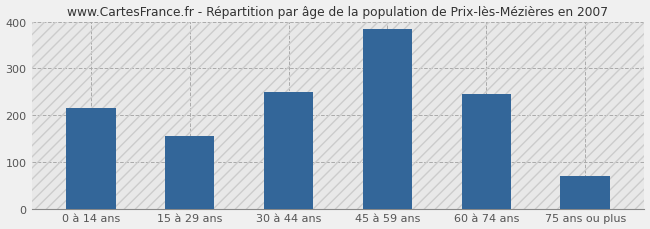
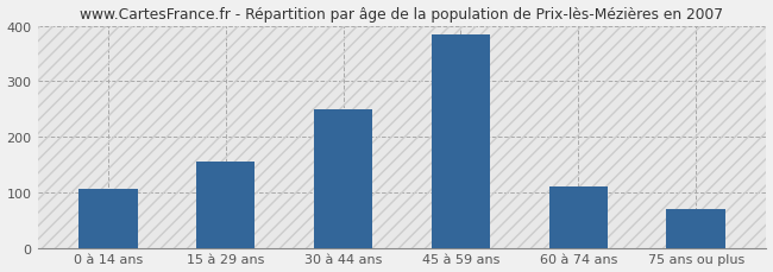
0 à 14 ans: 215 -> 105
60 à 74 ans: 245 -> 110
